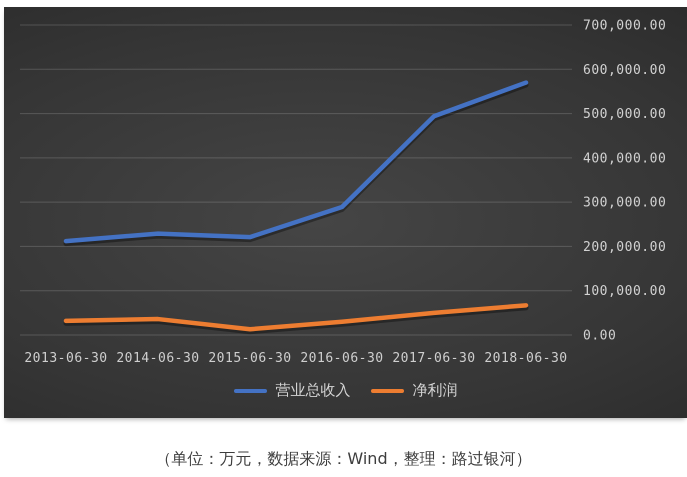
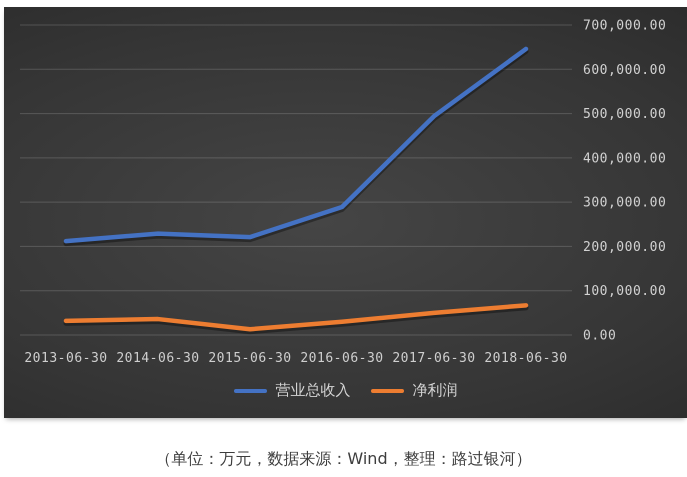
营业总收入/2018-06-30: 570000 -> 650000
